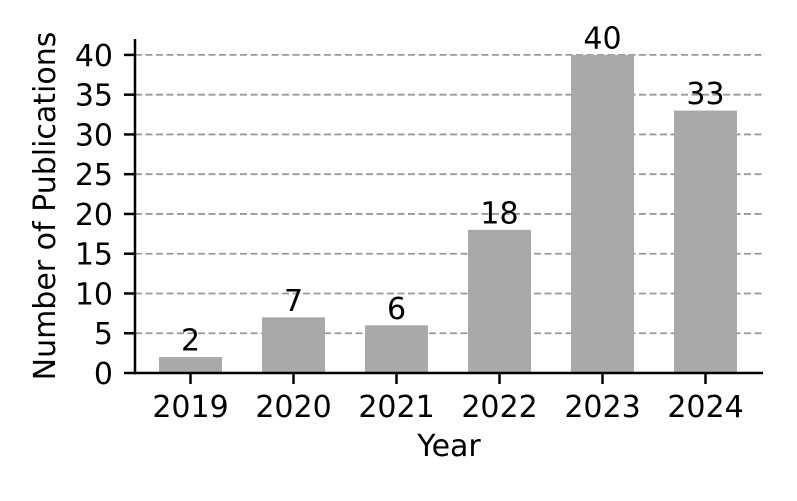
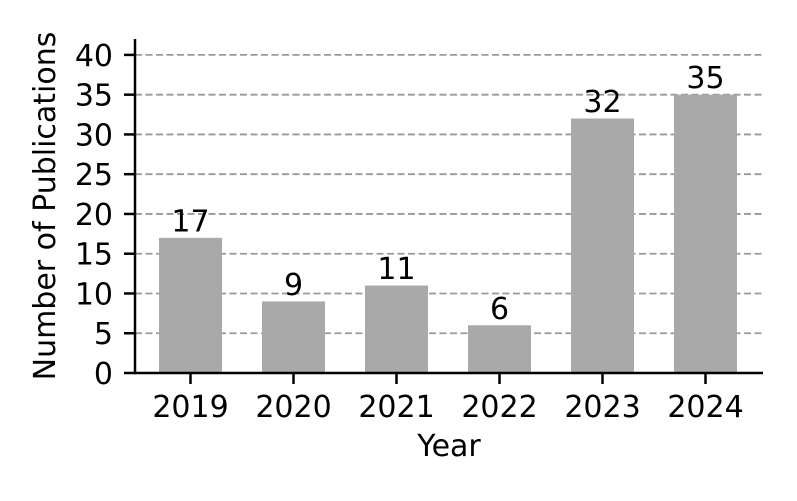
2019: 2 -> 17
2020: 7 -> 9
2021: 6 -> 11
2022: 18 -> 6
2023: 40 -> 32
2024: 33 -> 35
